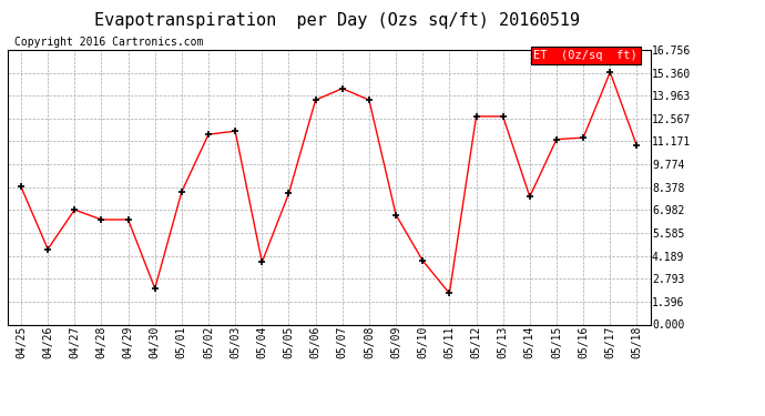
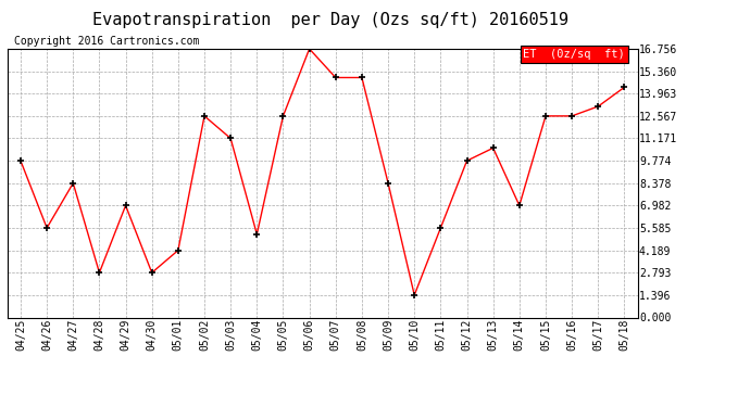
04/25: 8.4 -> 9.8
04/26: 4.6 -> 5.6
04/27: 7.0 -> 8.4
04/28: 6.4 -> 2.8
04/29: 6.4 -> 7.0
04/30: 2.2 -> 2.8
05/01: 8.1 -> 4.2
05/02: 11.6 -> 12.6
05/03: 11.8 -> 11.2
05/04: 3.8 -> 5.2
05/05: 8.0 -> 12.6
05/06: 13.7 -> 16.8
05/07: 14.4 -> 15.0
05/08: 13.7 -> 15.0
05/09: 6.7 -> 8.4
05/10: 3.9 -> 1.4
05/11: 1.9 -> 5.6
05/12: 12.7 -> 9.8
05/13: 12.7 -> 10.6
05/14: 7.8 -> 7.0
05/15: 11.3 -> 12.6
05/16: 11.4 -> 12.6
05/17: 15.4 -> 13.2
05/18: 10.9 -> 14.4
